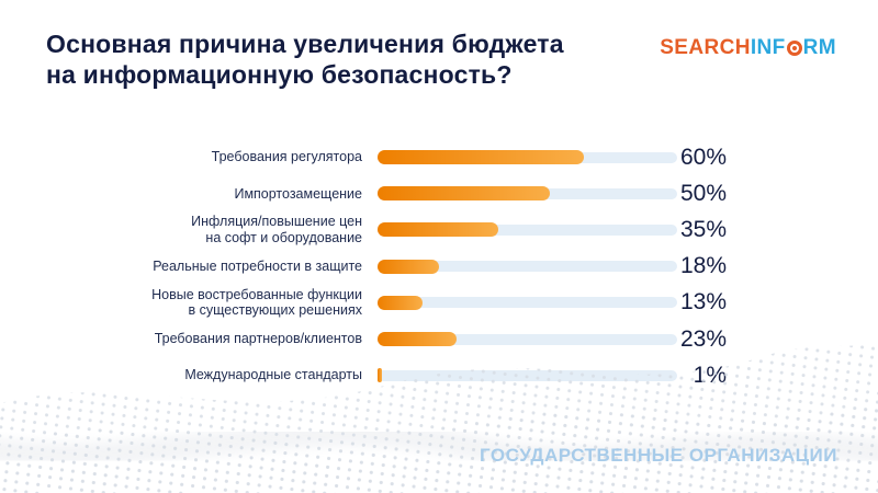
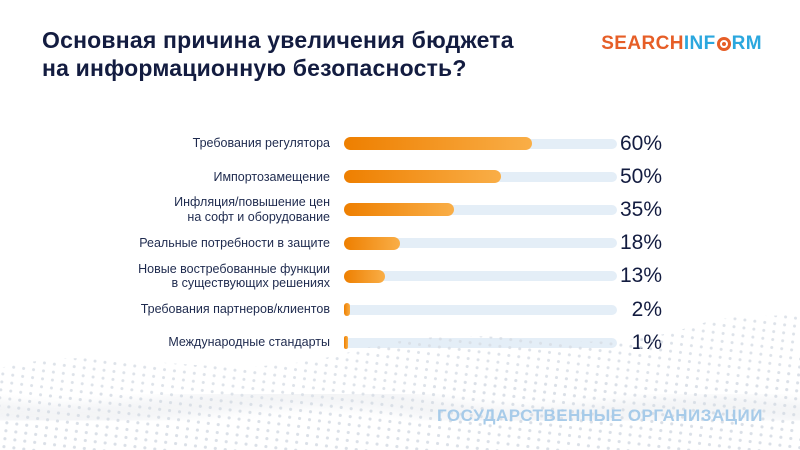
Требования партнеров/клиентов: 23% -> 2%
